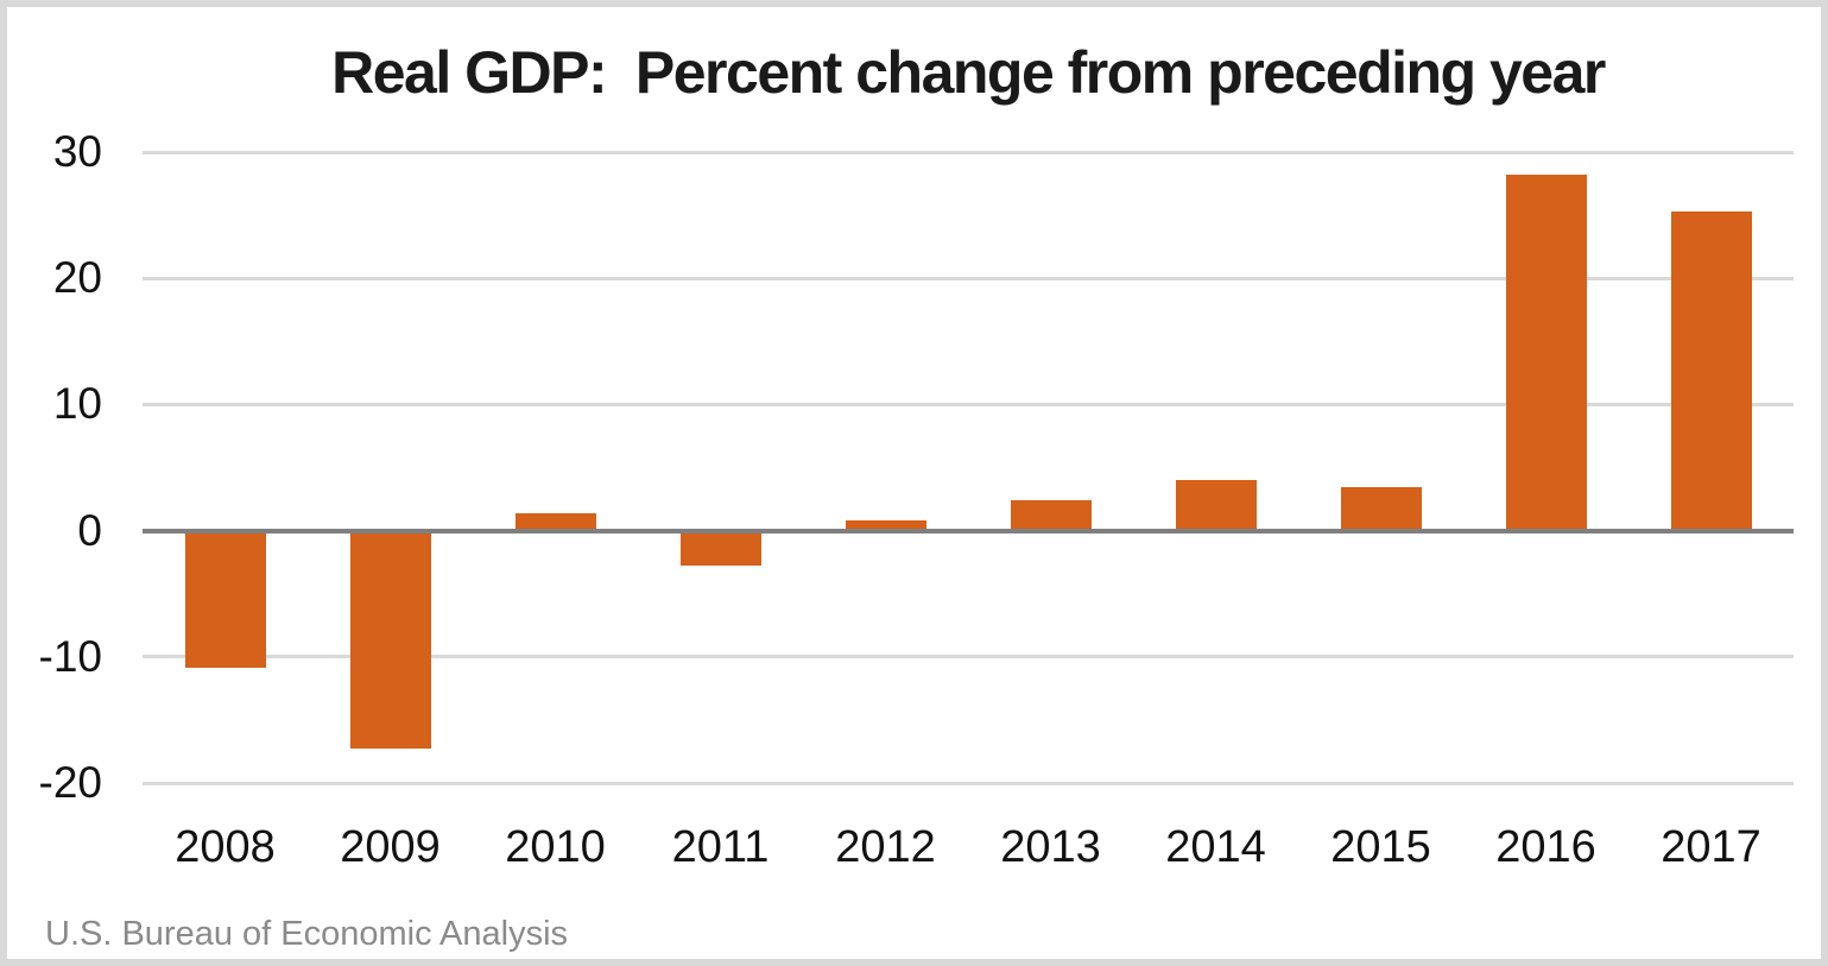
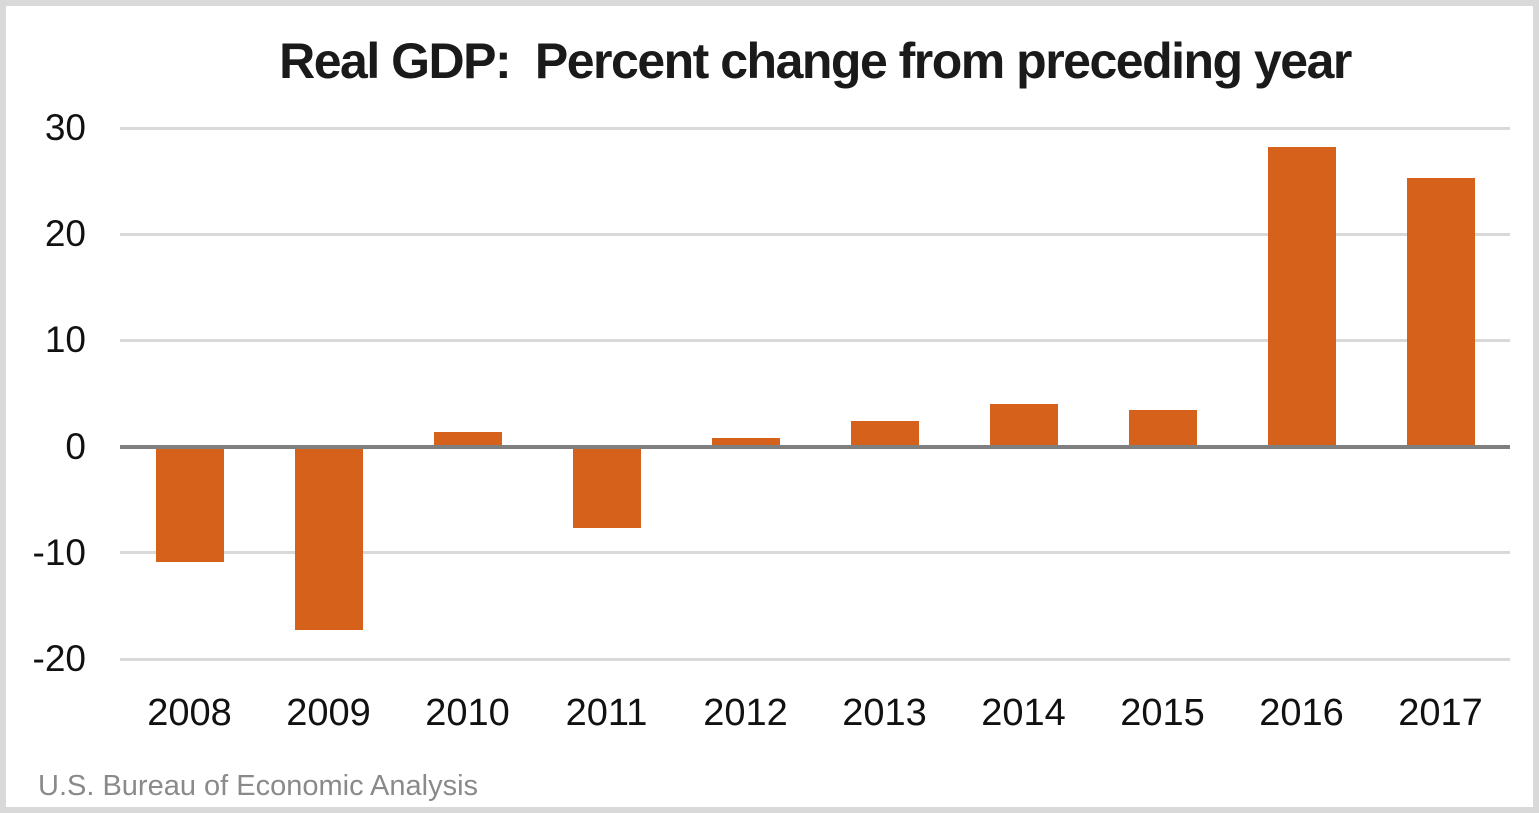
2011: -2.8 -> -7.7
